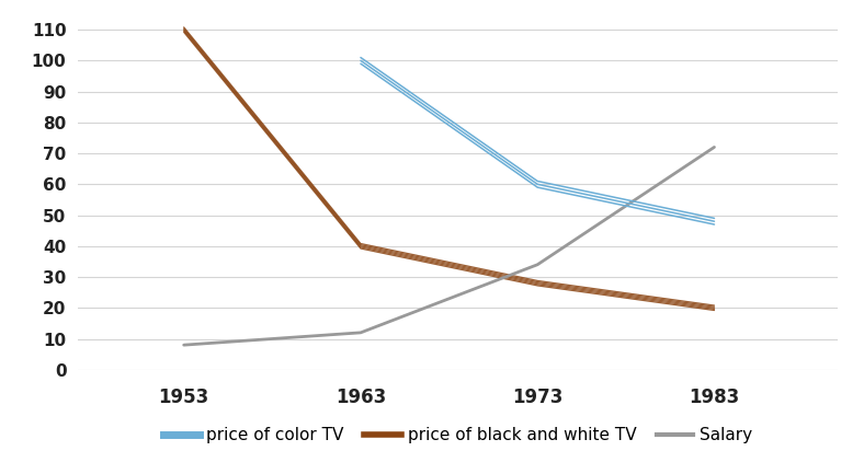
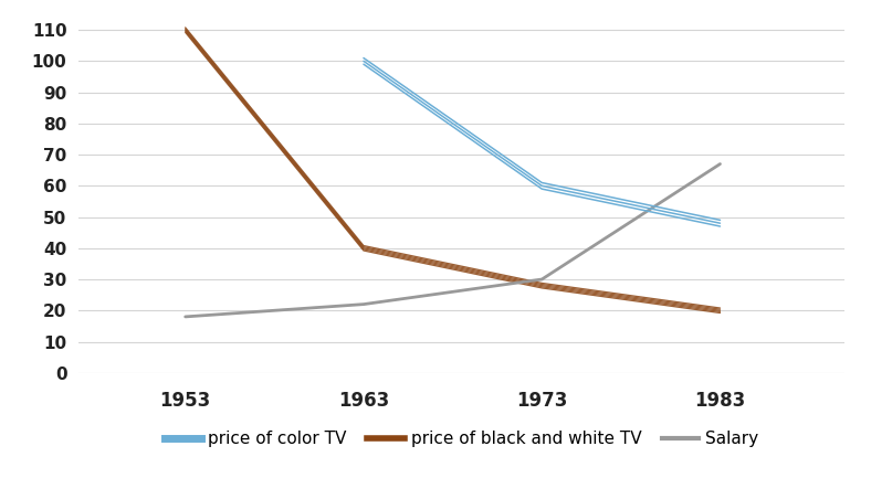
Salary/1953: 8 -> 18
Salary/1963: 12 -> 22
Salary/1973: 34 -> 30
Salary/1983: 72 -> 67
